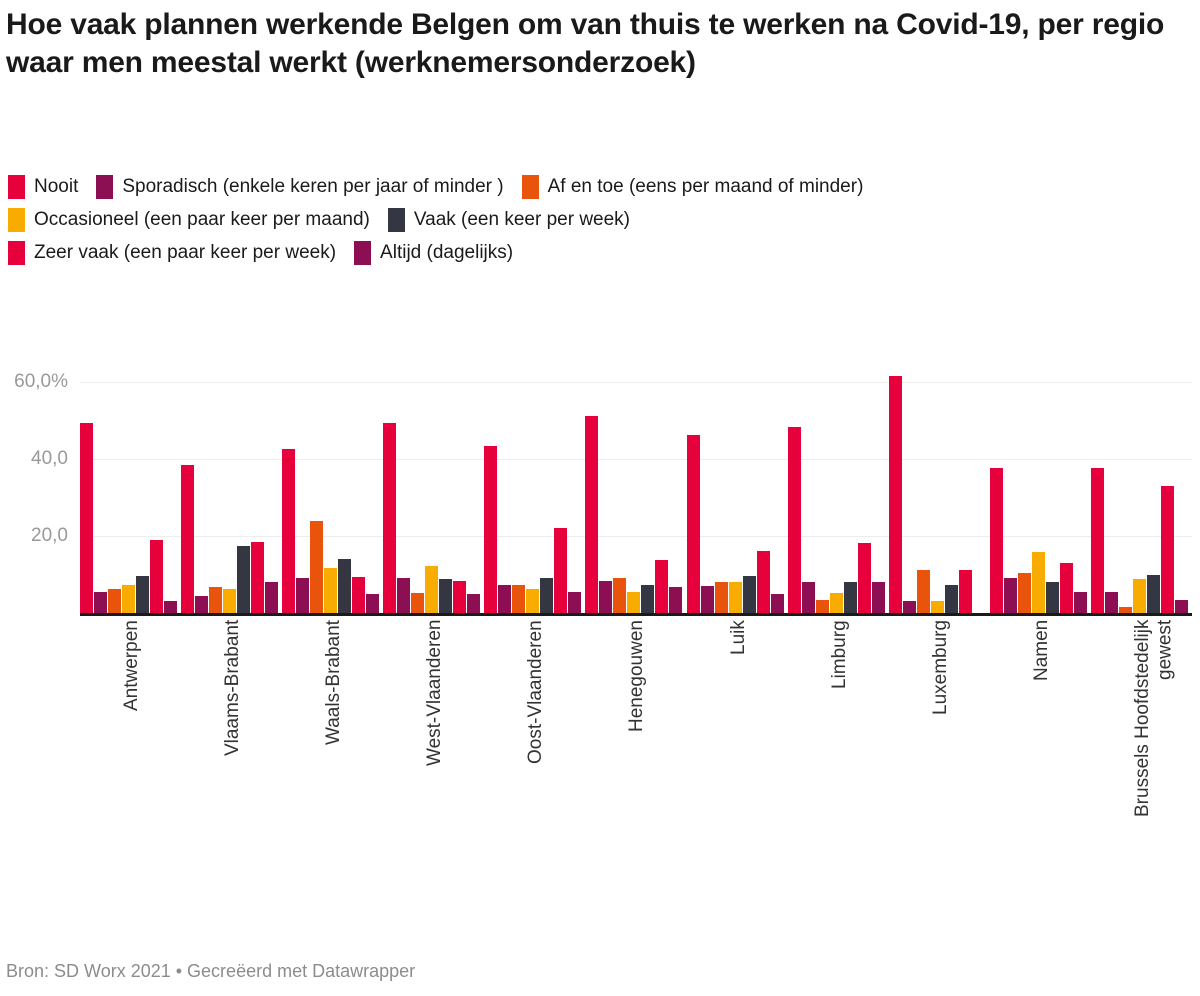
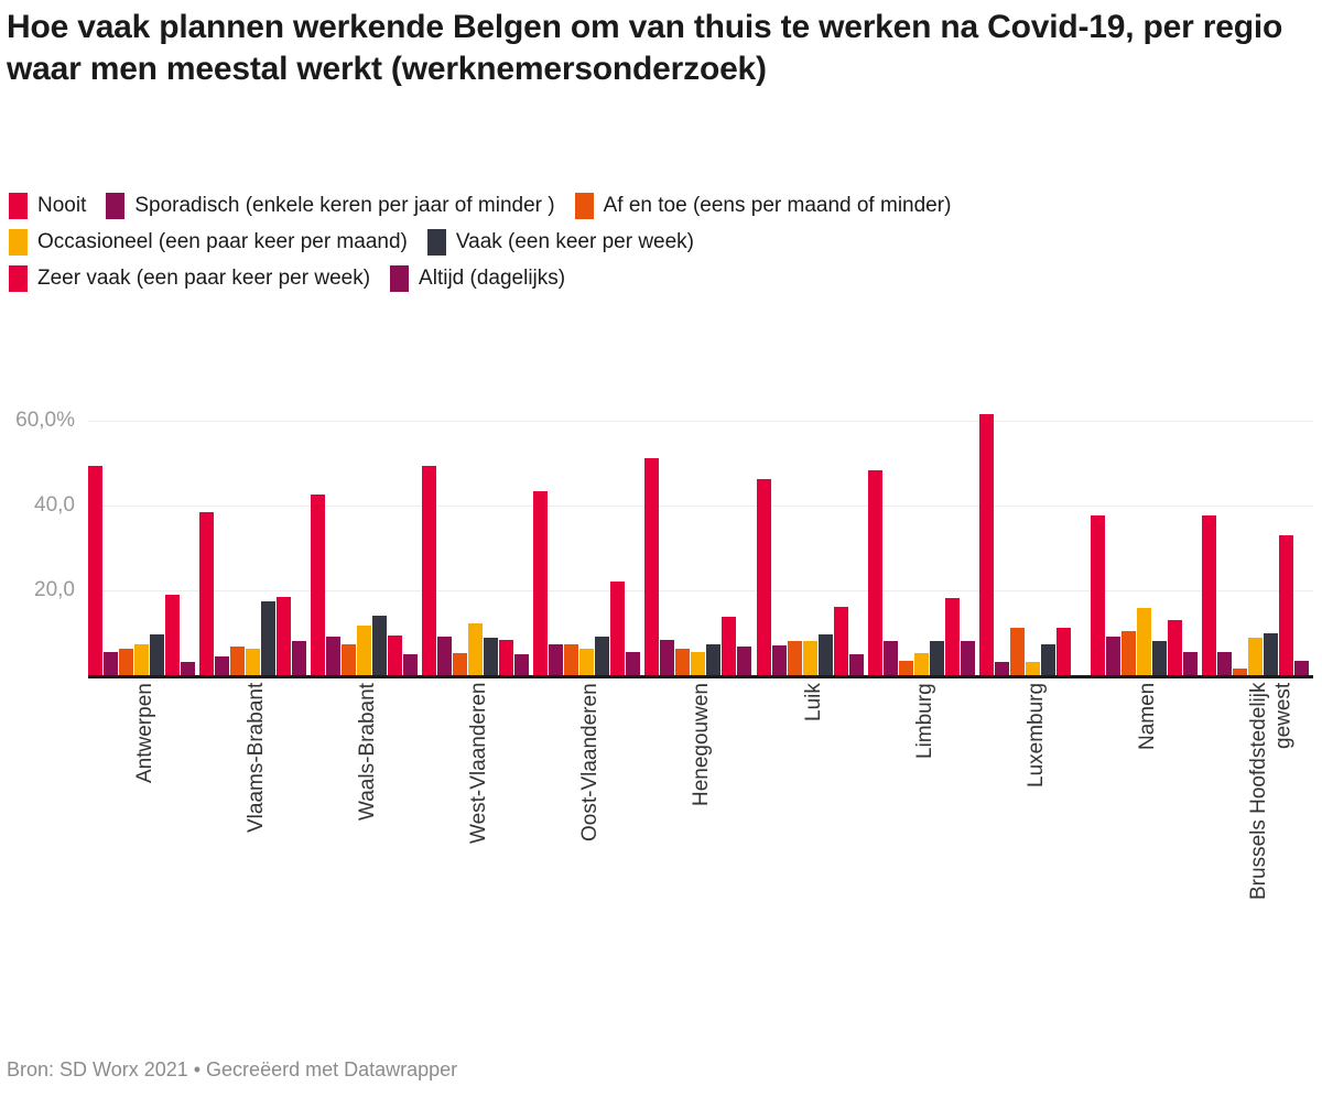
Af en toe (eens per maand of minder)/Waals-Brabant: 24% -> 7%
Af en toe (eens per maand of minder)/Henegouwen: 9% -> 6%
